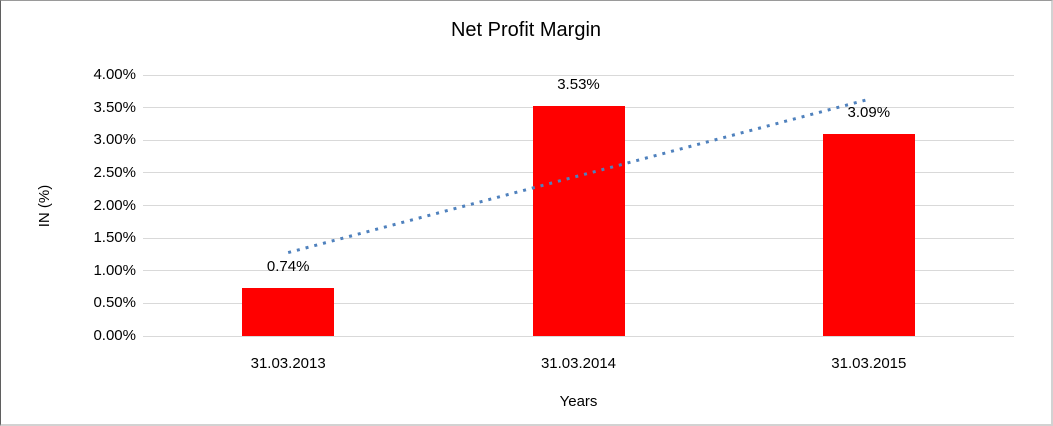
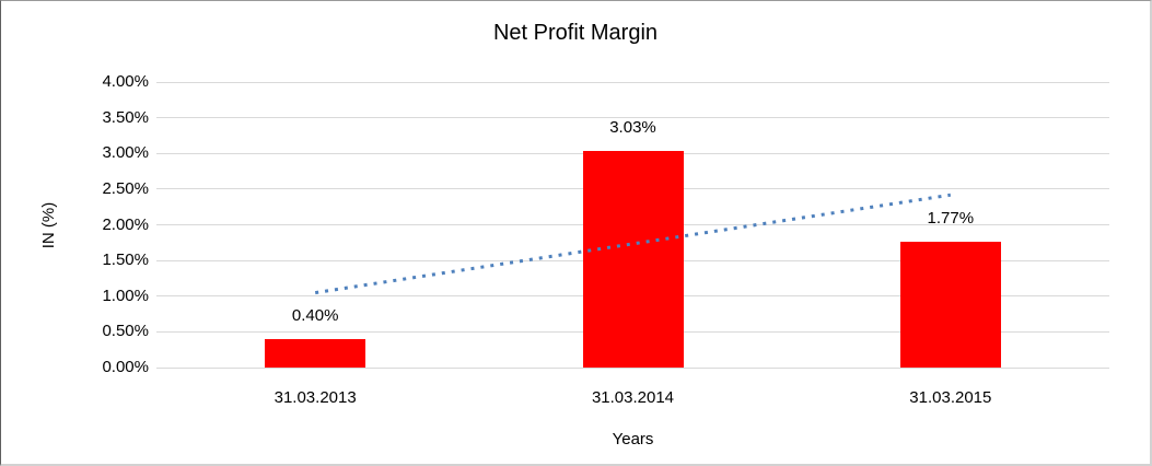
31.03.2013: 0.74% -> 0.40%
31.03.2014: 3.53% -> 3.03%
31.03.2015: 3.09% -> 1.77%
